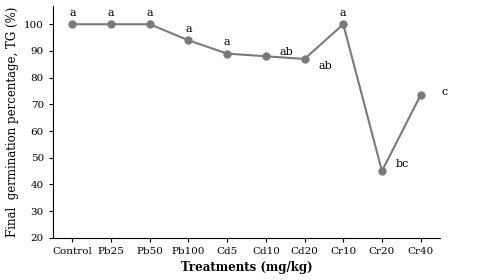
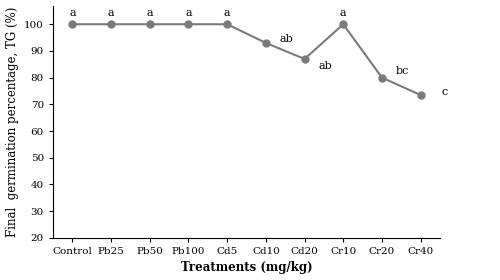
Pb100: 94.0 -> 100.0
Cd5: 89.0 -> 100.0
Cd10: 88.0 -> 93.0
Cr20: 45.0 -> 80.0
